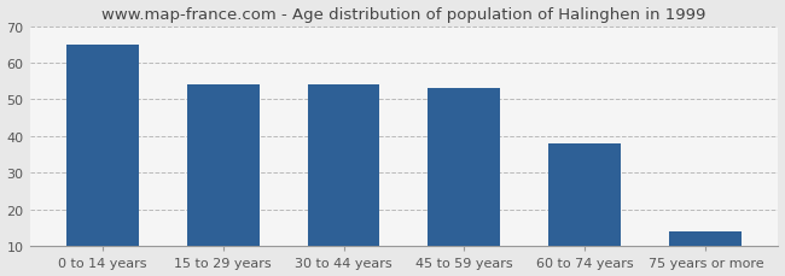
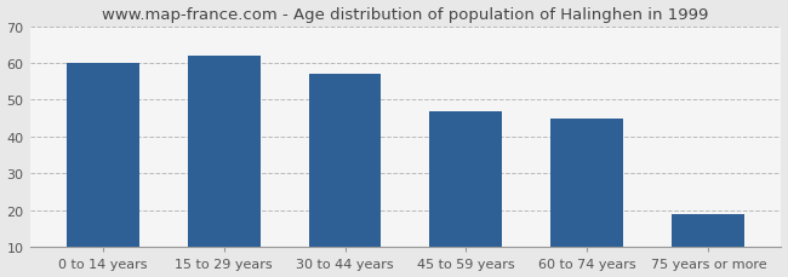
0 to 14 years: 65 -> 60
15 to 29 years: 54 -> 62
30 to 44 years: 54 -> 57
45 to 59 years: 53 -> 47
60 to 74 years: 38 -> 45
75 years or more: 14 -> 19
